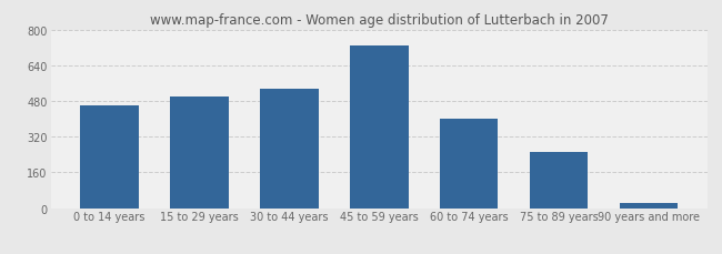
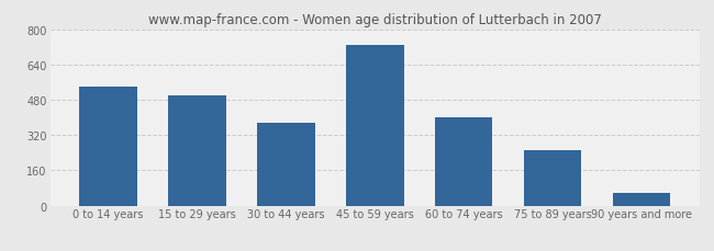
0 to 14 years: 460 -> 540
30 to 44 years: 535 -> 375
90 years and more: 25 -> 60
